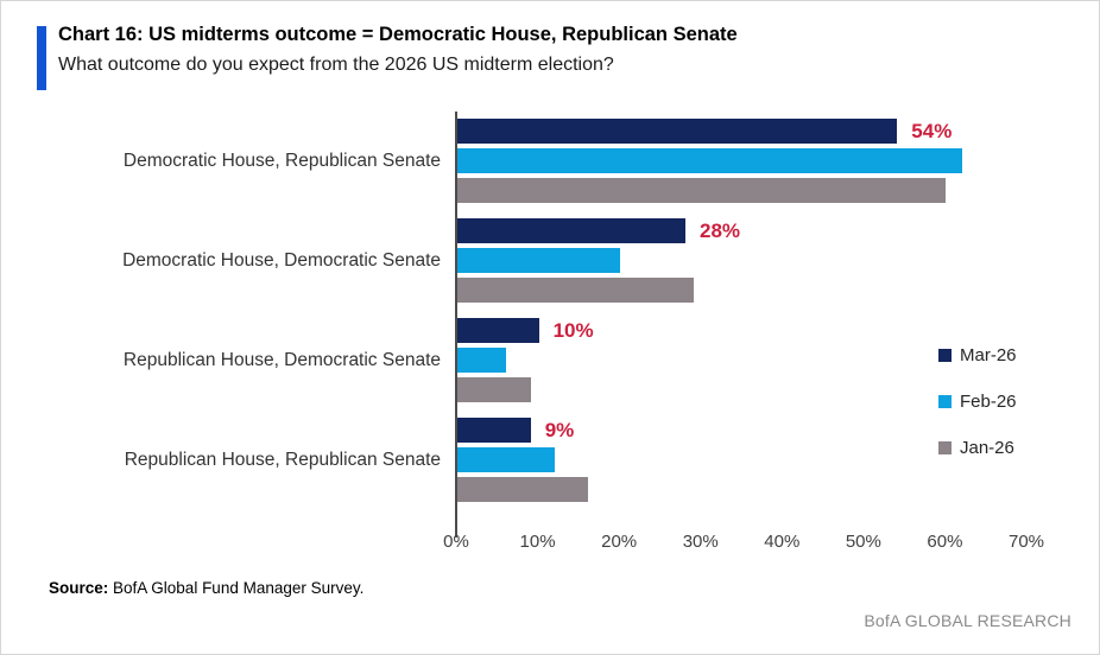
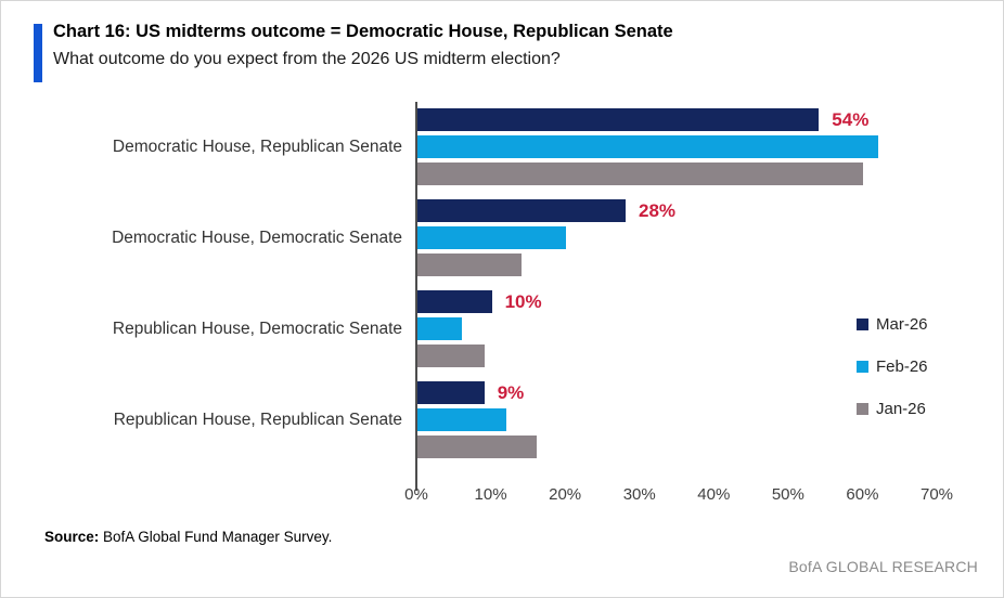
Jan-26/Democratic House, Democratic Senate: 29% -> 14%
